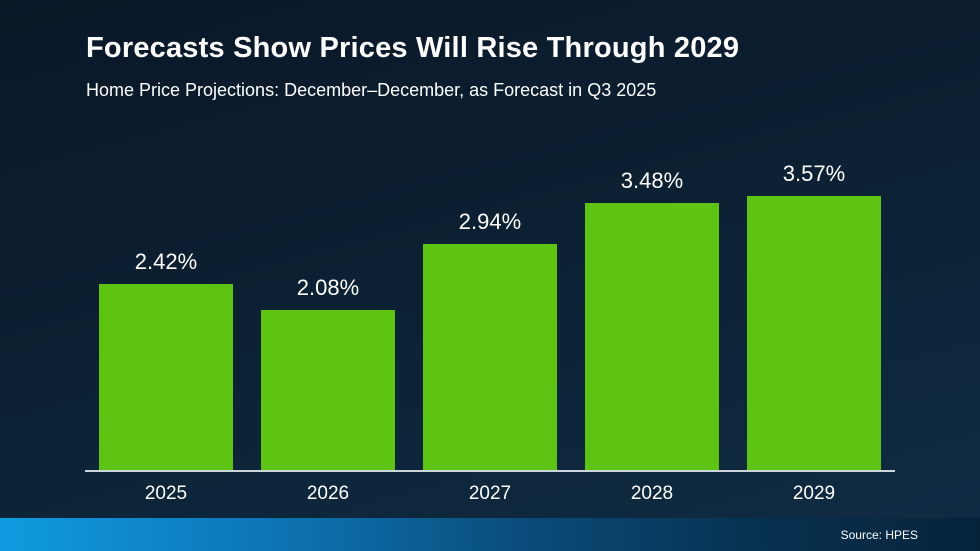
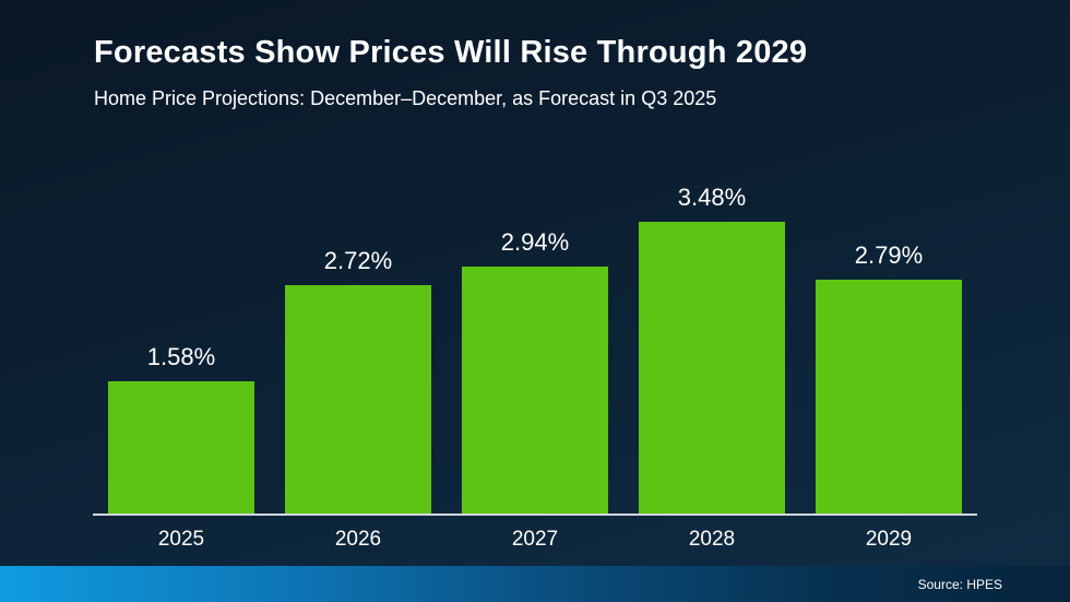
2025: 2.42% -> 1.58%
2026: 2.08% -> 2.72%
2029: 3.57% -> 2.79%
